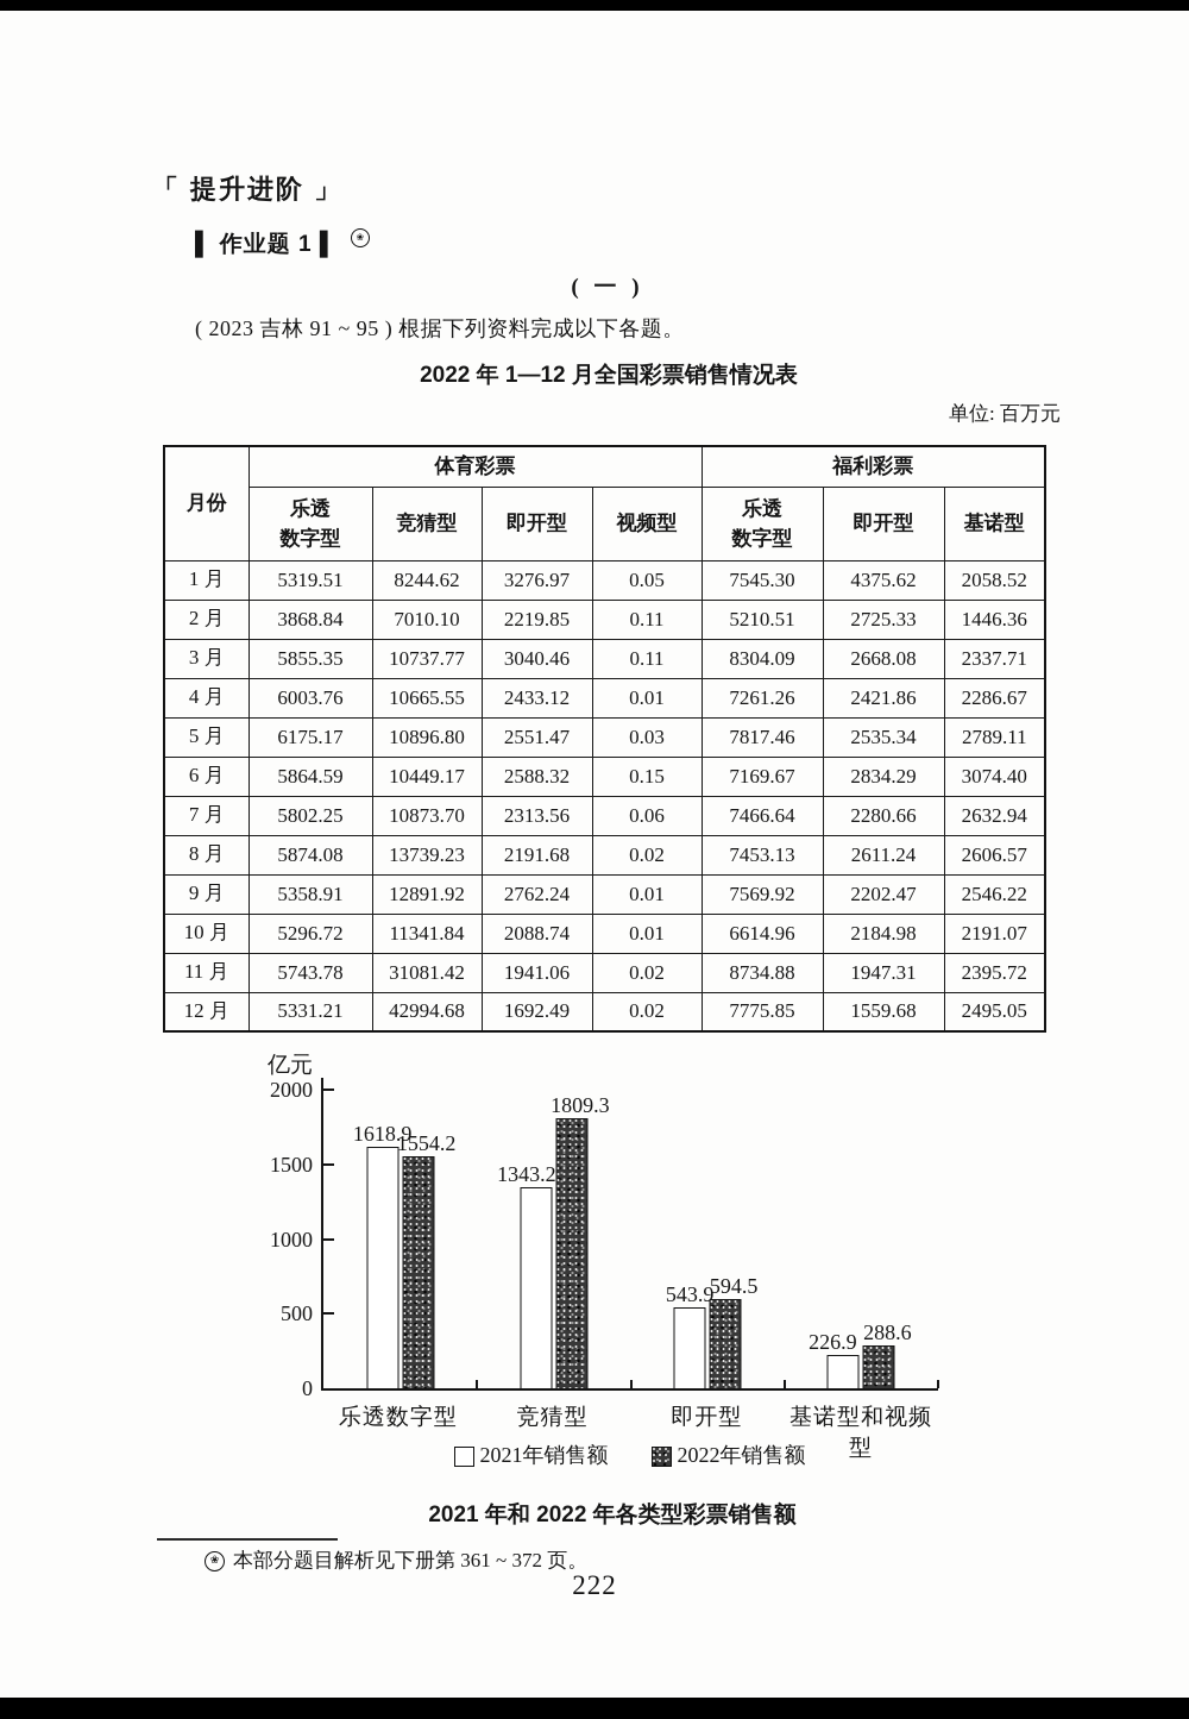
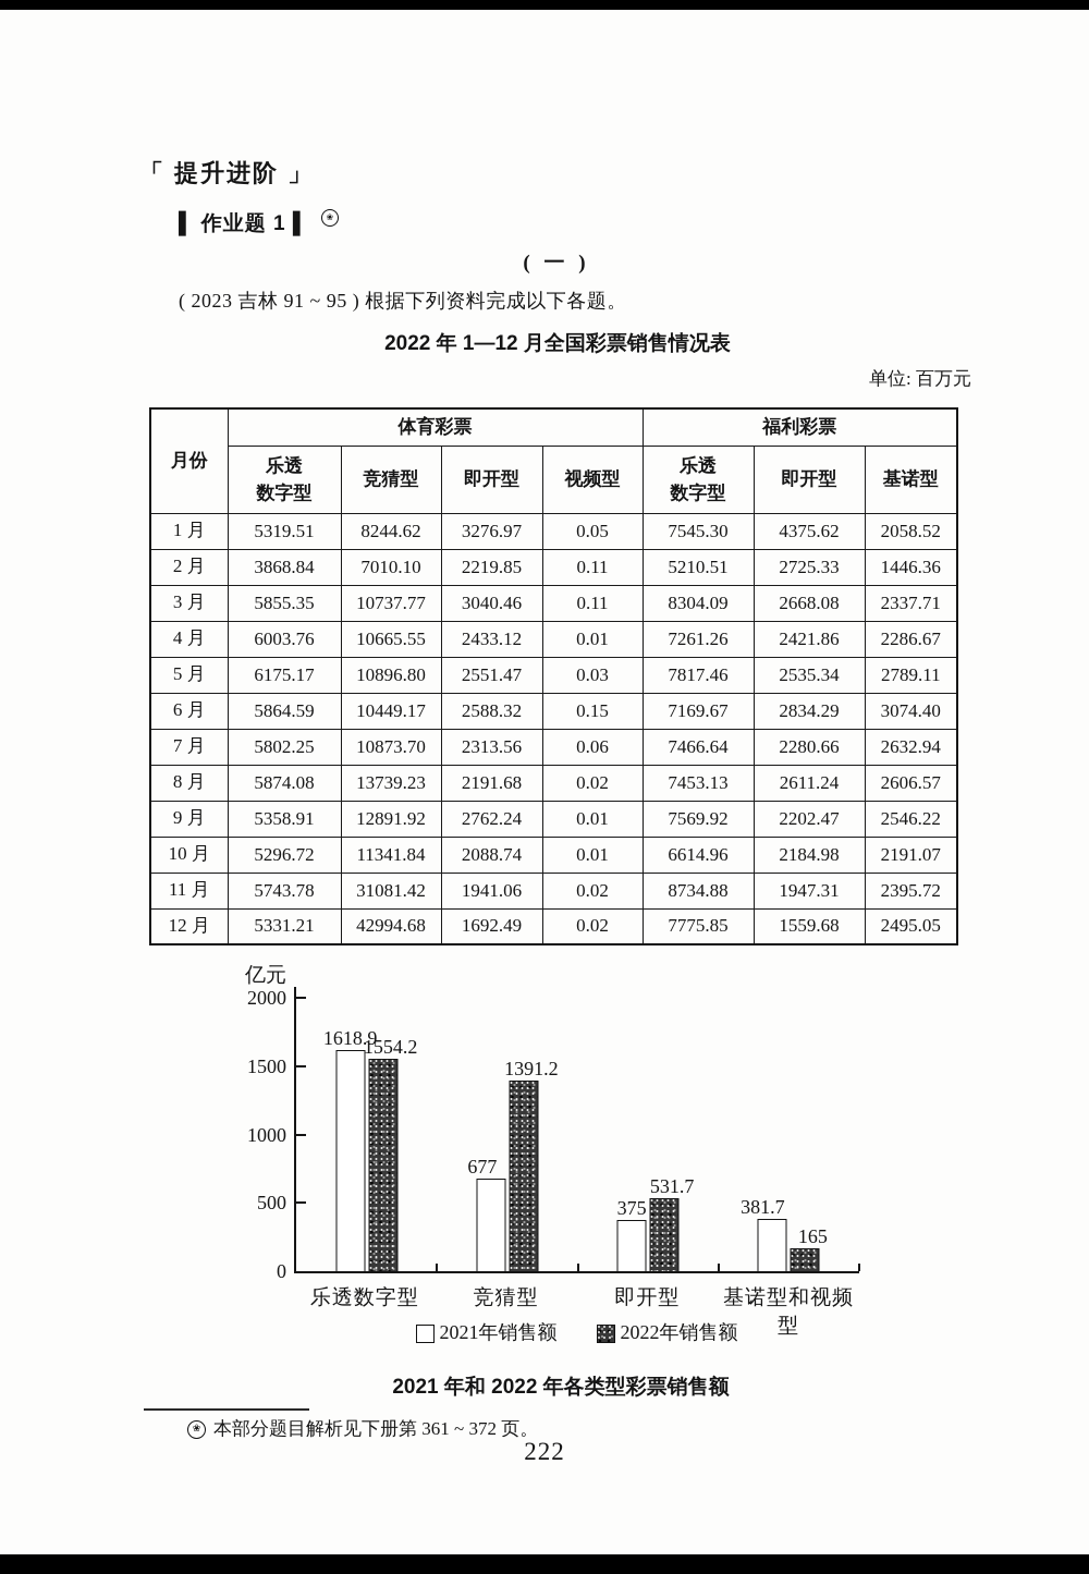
2021年销售额/竞猜型: 1343.2 -> 677
2022年销售额/竞猜型: 1809.3 -> 1391.2
2021年销售额/即开型: 543.9 -> 375
2022年销售额/即开型: 594.5 -> 531.7
2021年销售额/基诺型和视频型: 226.9 -> 381.7
2022年销售额/基诺型和视频型: 288.6 -> 165
